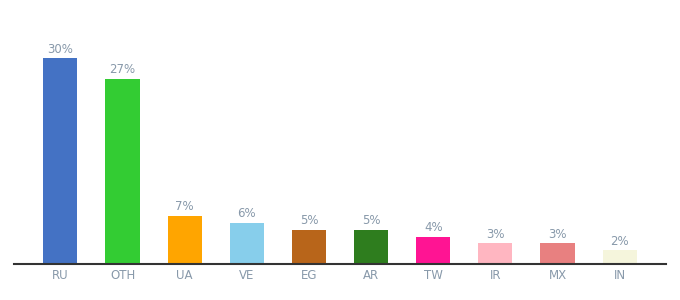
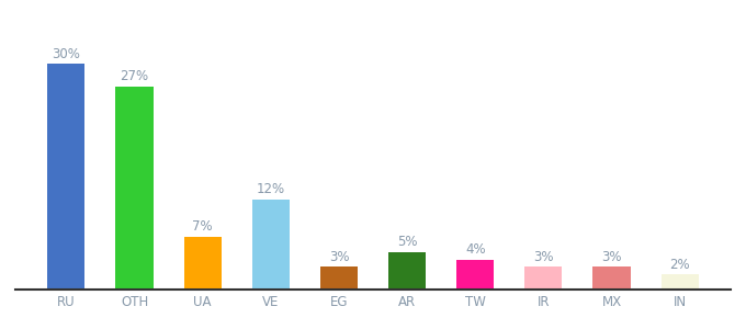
VE: 6% -> 12%
EG: 5% -> 3%
